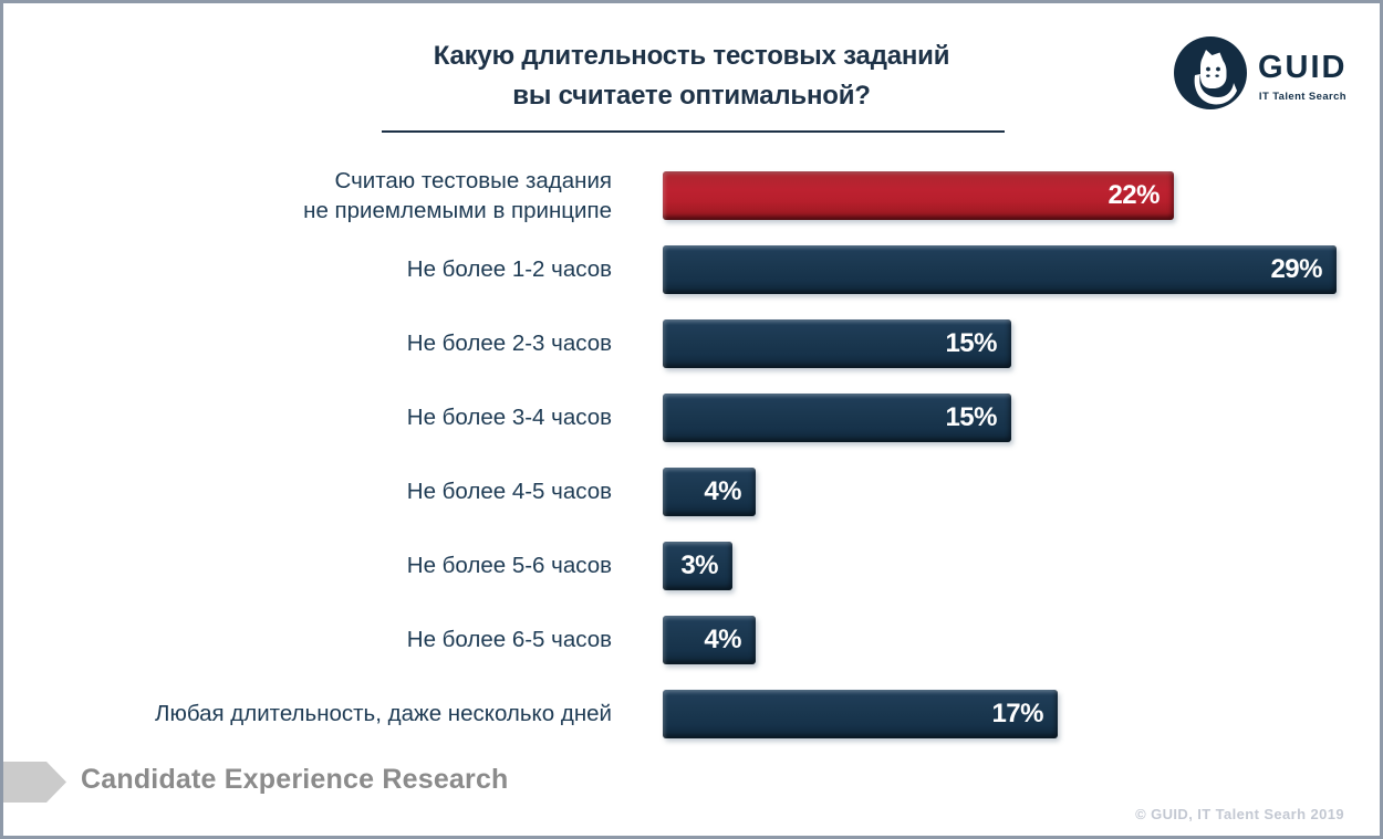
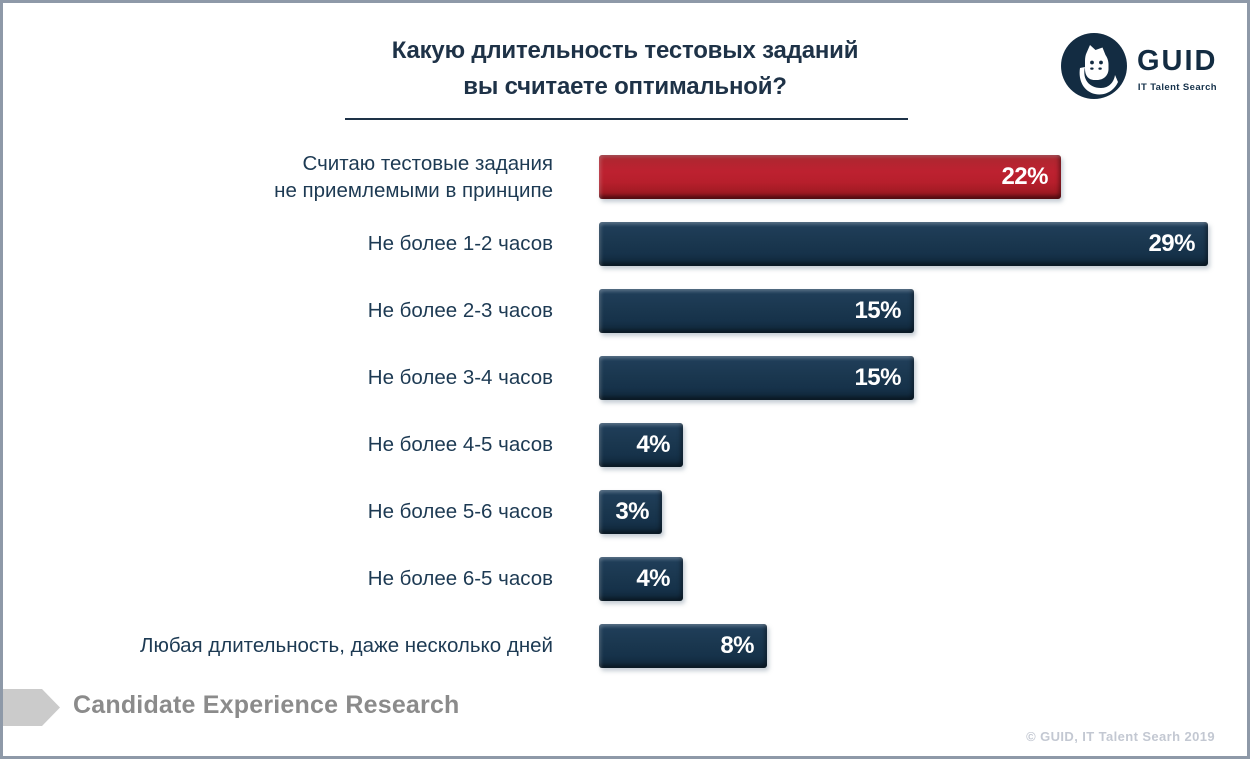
Любая длительность, даже несколько дней: 17% -> 8%
